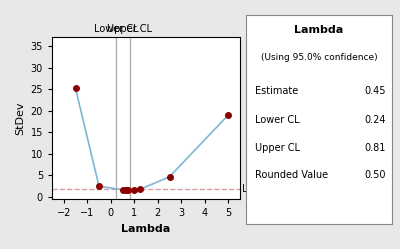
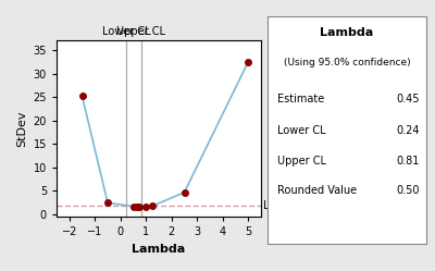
5: 19.0 -> 32.5
